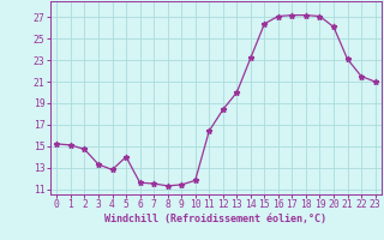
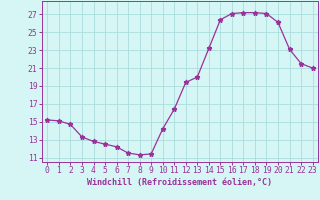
5: 14.0 -> 12.5
6: 11.6 -> 12.2
10: 11.8 -> 14.2
12: 18.4 -> 19.4
